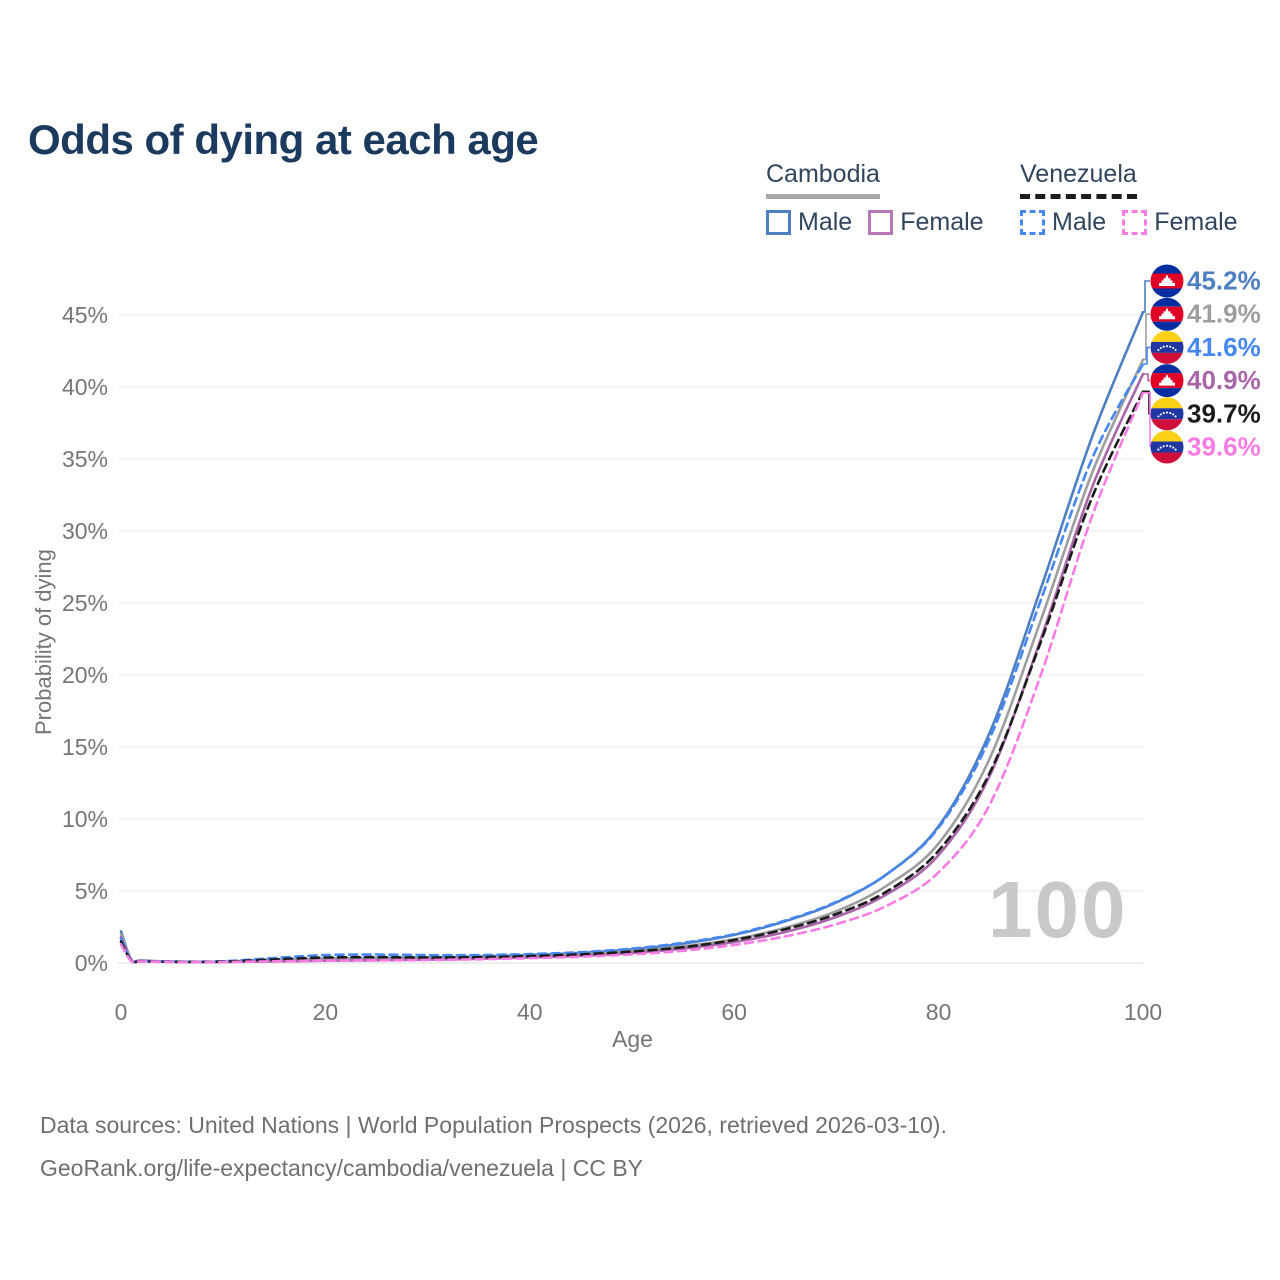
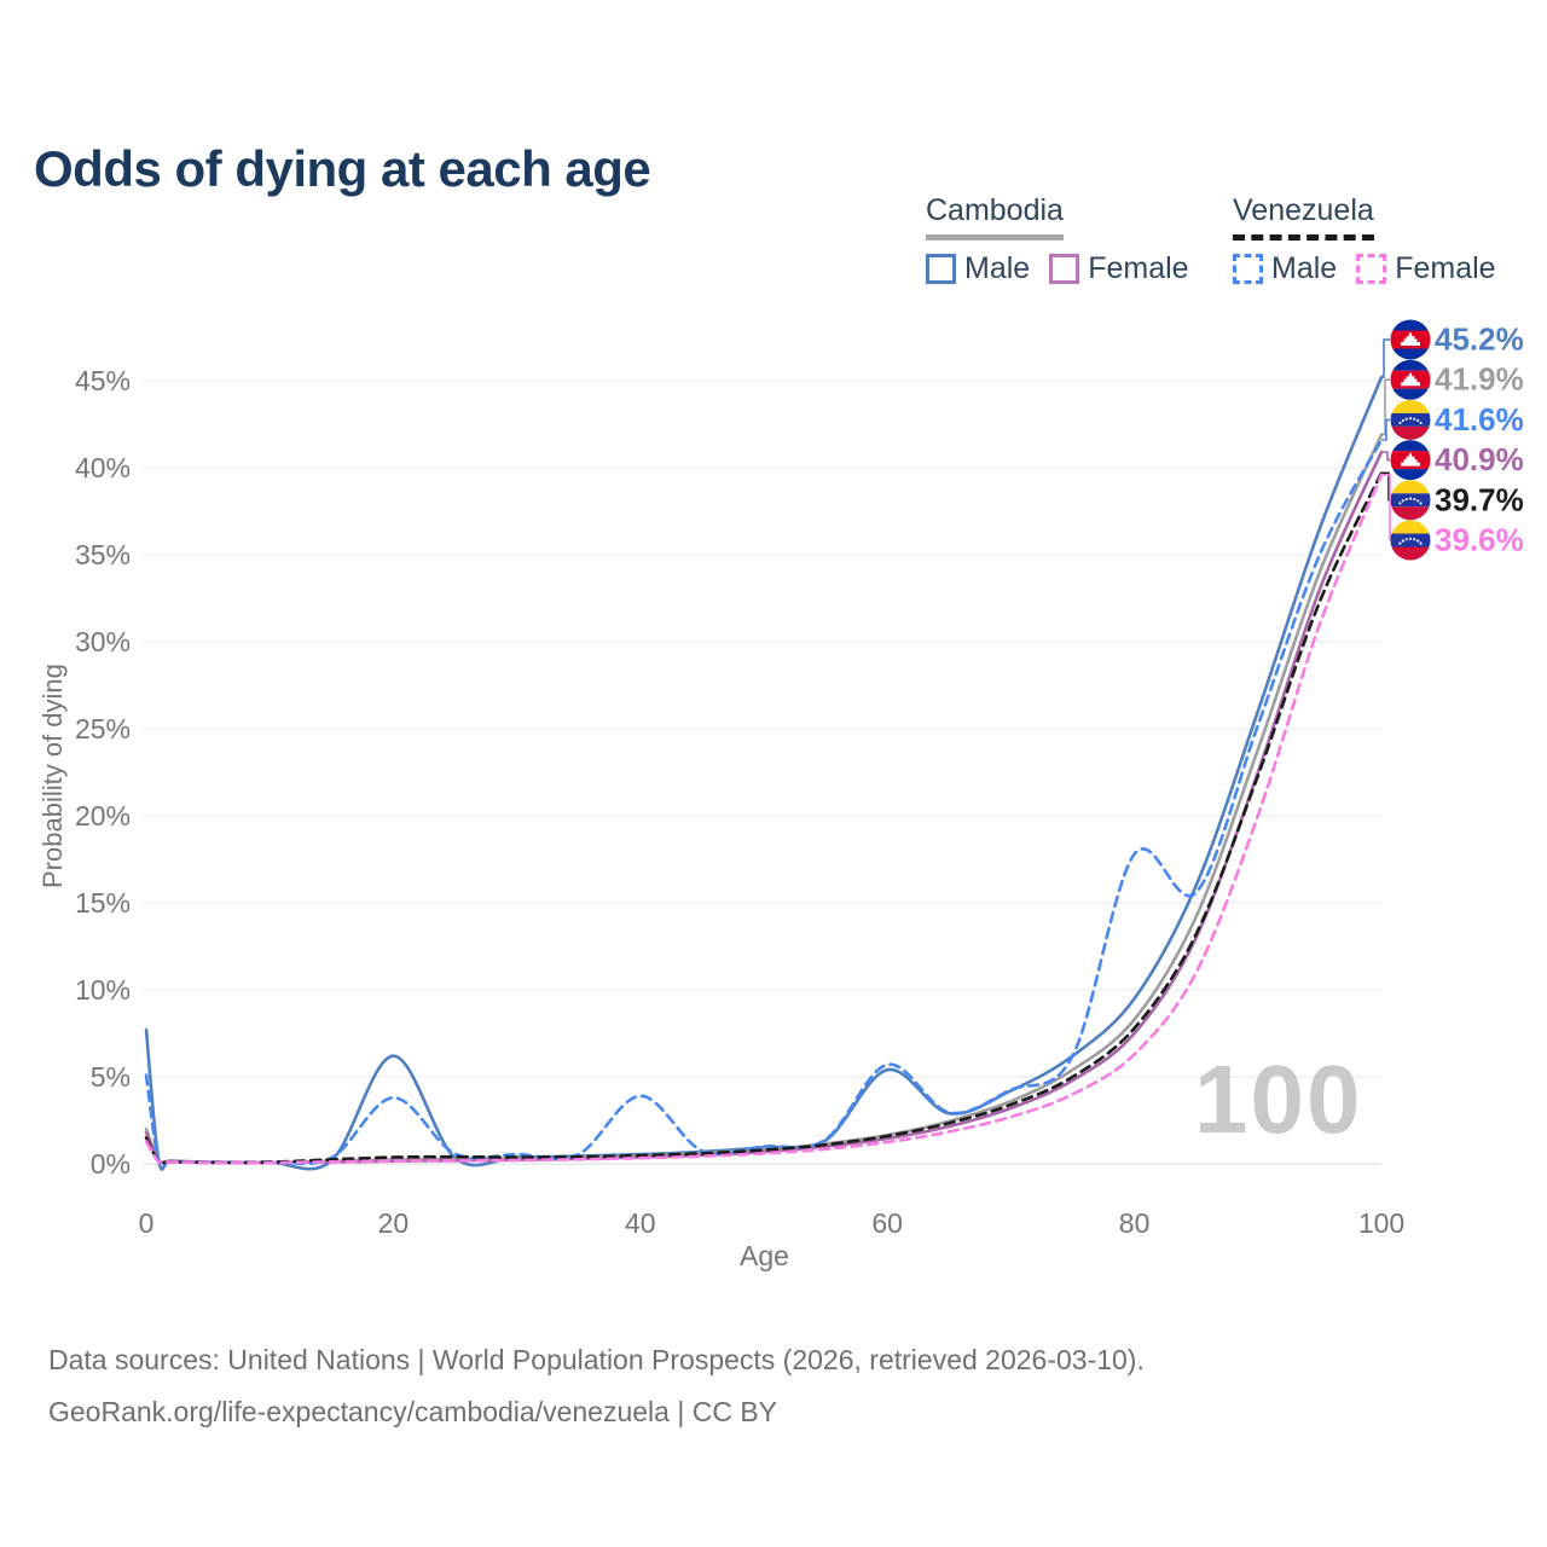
Cambodia Male/0: 2.2% -> 7.7%
Venezuela Male/0: 1.7% -> 5.1%
Cambodia Male/20: 0.3% -> 6.2%
Venezuela Male/20: 0.6% -> 3.8%
Venezuela Male/40: 0.6% -> 3.9%
Cambodia Male/60: 1.9% -> 5.4%
Venezuela Male/60: 2.0% -> 5.7%
Venezuela Male/80: 9.4% -> 17.8%
